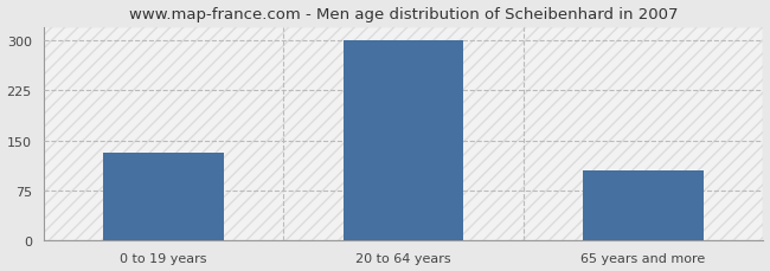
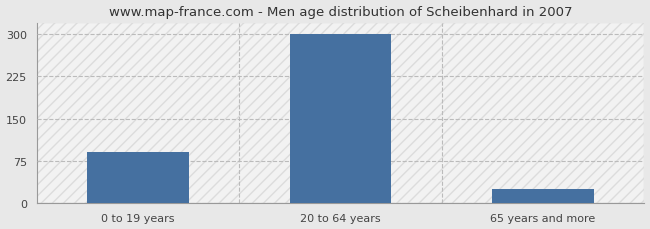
0 to 19 years: 132 -> 90
65 years and more: 104 -> 25
